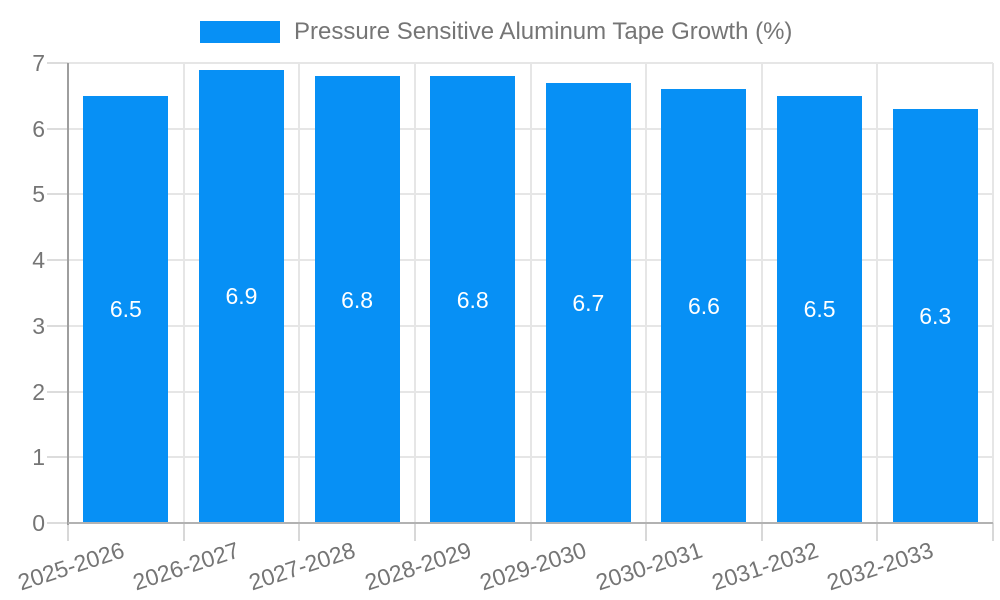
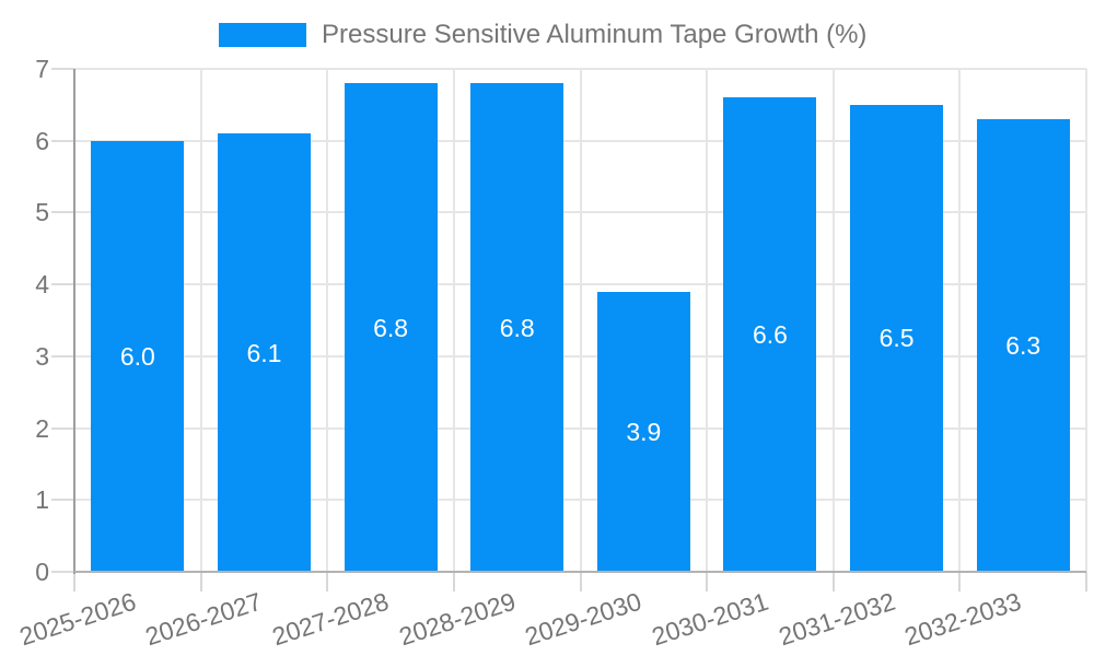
2025-2026: 6.5 -> 6.0
2026-2027: 6.9 -> 6.1
2029-2030: 6.7 -> 3.9
